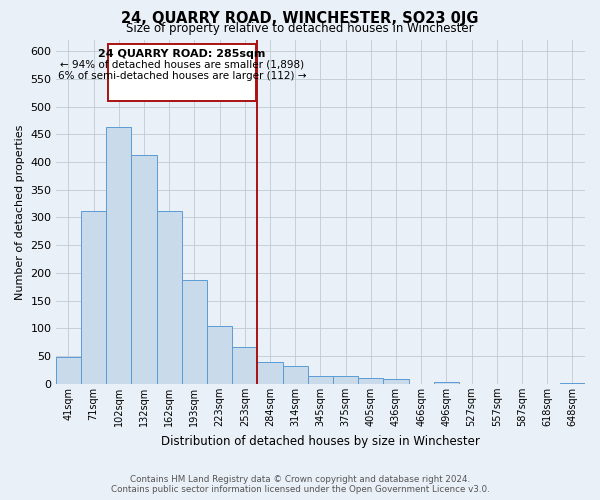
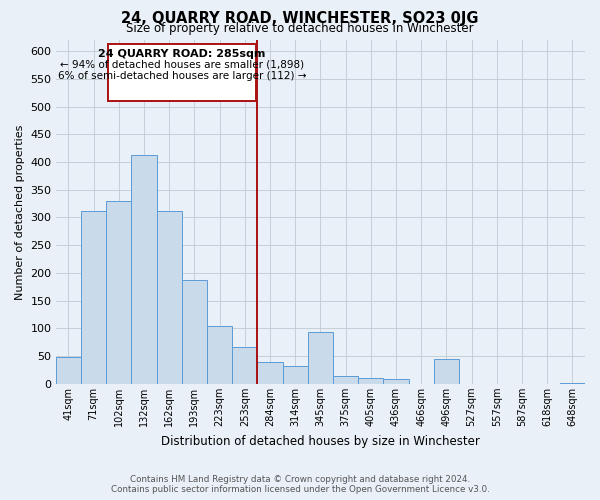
102sqm: 463 -> 330
345sqm: 14 -> 94
496sqm: 4 -> 44
